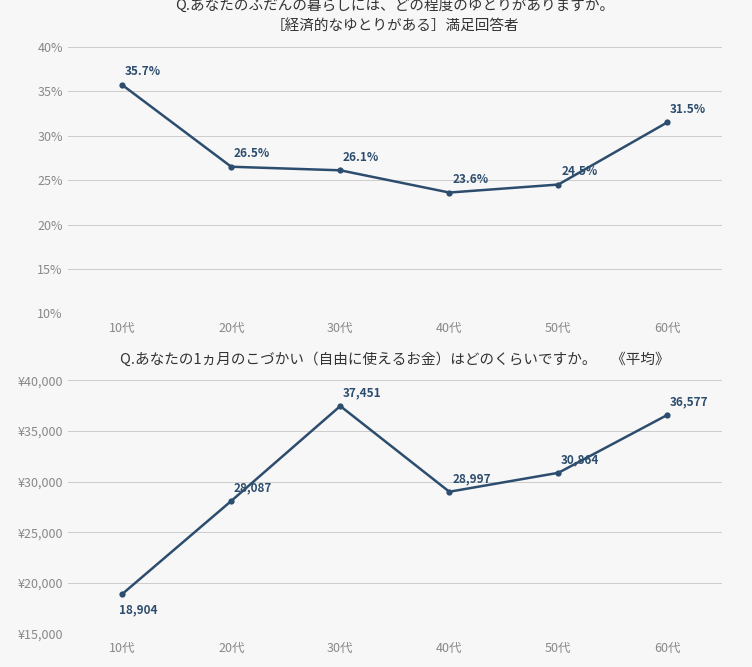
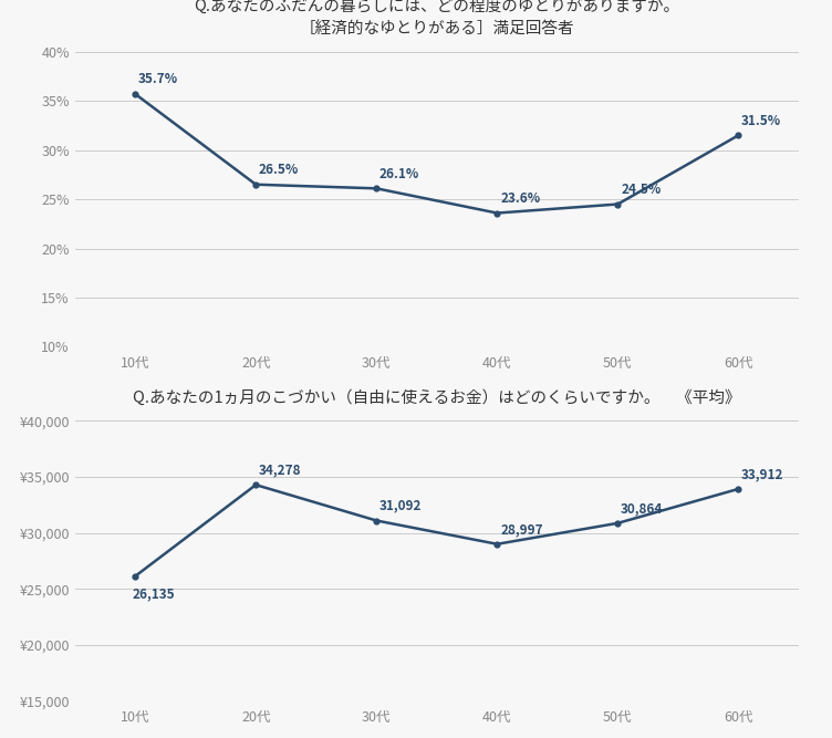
Q.あなたの1ヵ月のこづかい（自由に使えるお金）はどのくらいですか。 《平均》/10代: 18,904 -> 26,135
Q.あなたの1ヵ月のこづかい（自由に使えるお金）はどのくらいですか。 《平均》/20代: 28,087 -> 34,278
Q.あなたの1ヵ月のこづかい（自由に使えるお金）はどのくらいですか。 《平均》/30代: 37,451 -> 31,092
Q.あなたの1ヵ月のこづかい（自由に使えるお金）はどのくらいですか。 《平均》/60代: 36,577 -> 33,912
